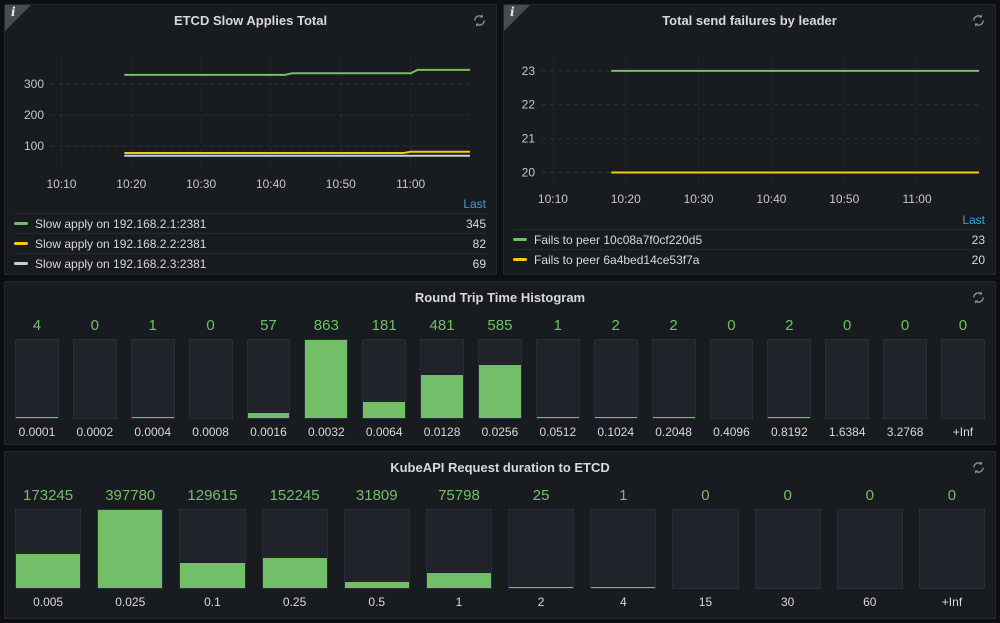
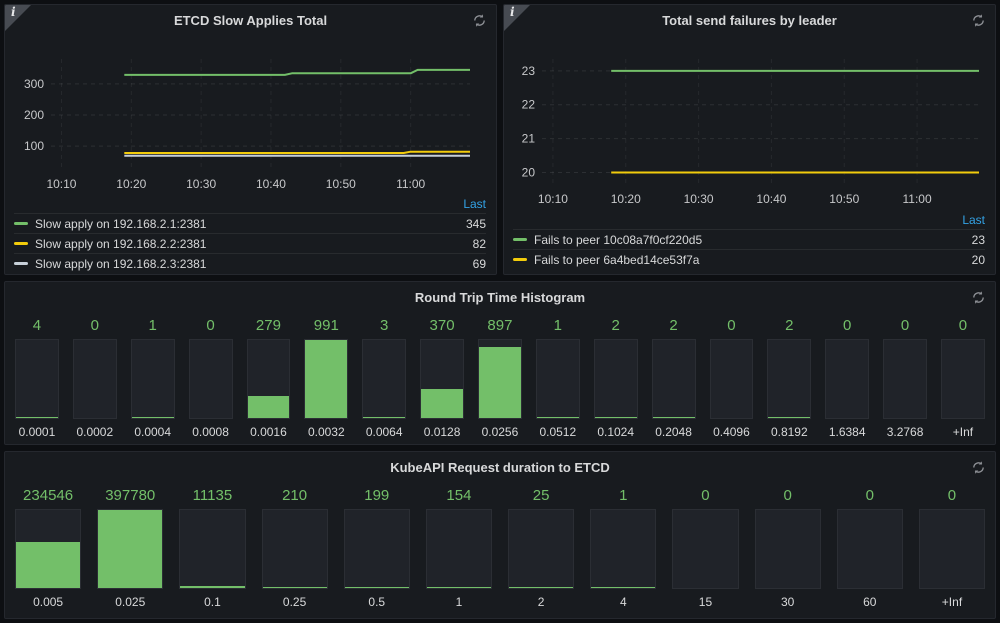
Round Trip Time Histogram/0.0016: 57 -> 279
Round Trip Time Histogram/0.0032: 863 -> 991
Round Trip Time Histogram/0.0064: 181 -> 3
Round Trip Time Histogram/0.0128: 481 -> 370
Round Trip Time Histogram/0.0256: 585 -> 897
KubeAPI Request duration to ETCD/0.005: 173245 -> 234546
KubeAPI Request duration to ETCD/0.1: 129615 -> 11135
KubeAPI Request duration to ETCD/0.25: 152245 -> 210
KubeAPI Request duration to ETCD/0.5: 31809 -> 199
KubeAPI Request duration to ETCD/1: 75798 -> 154
